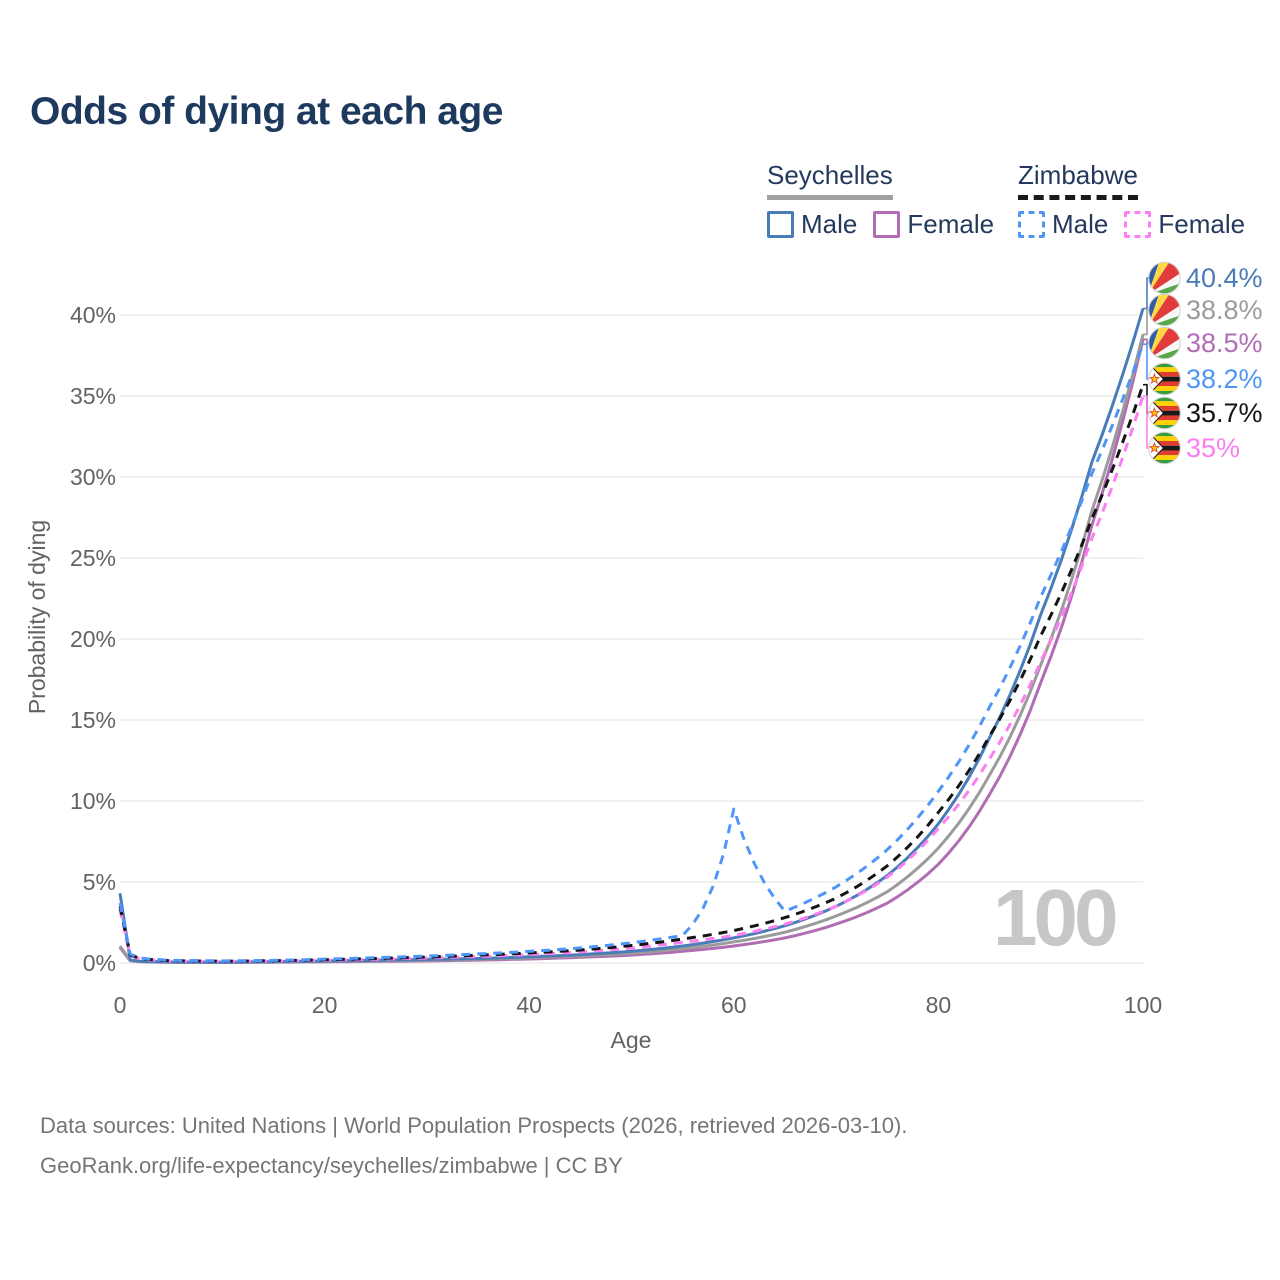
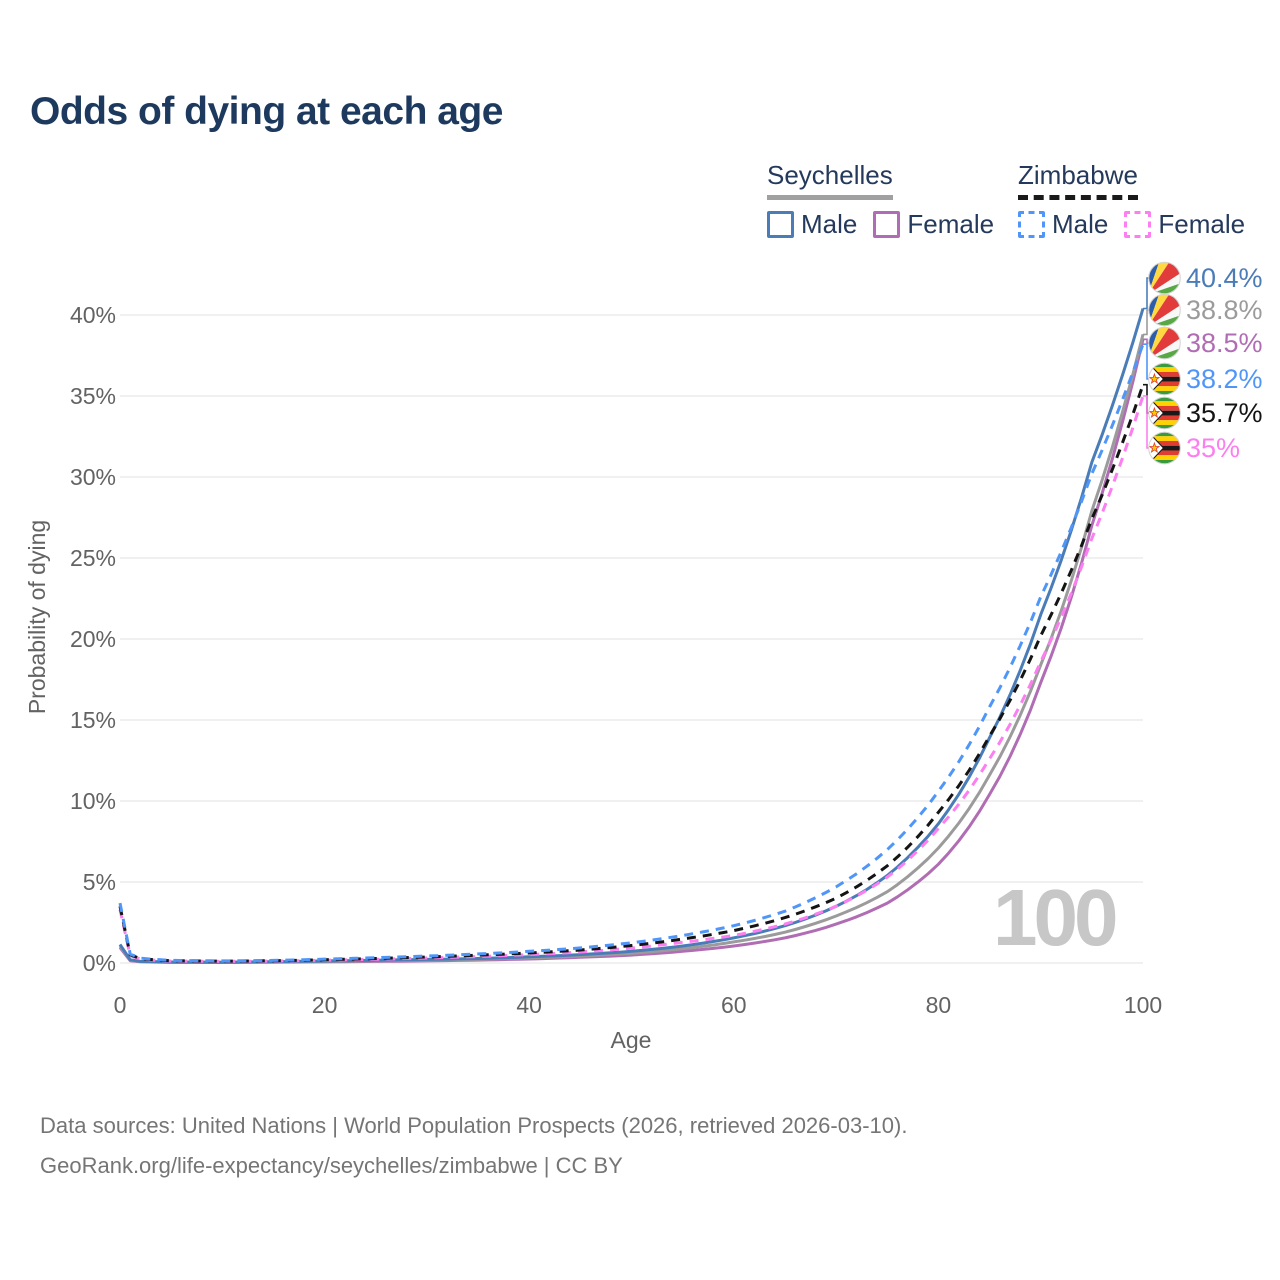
Seychelles Male/0: 4.3% -> 1.1%
Zimbabwe Male/60: 9.5% -> 2.3%
